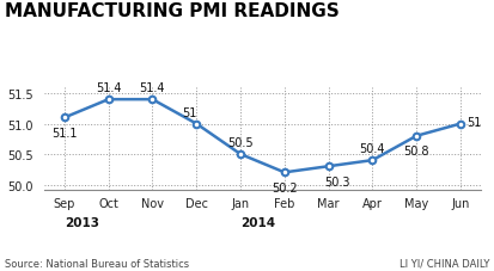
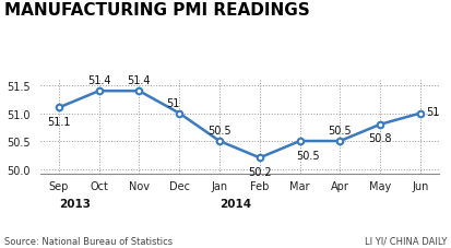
Mar: 50.3 -> 50.5
Apr: 50.4 -> 50.5
